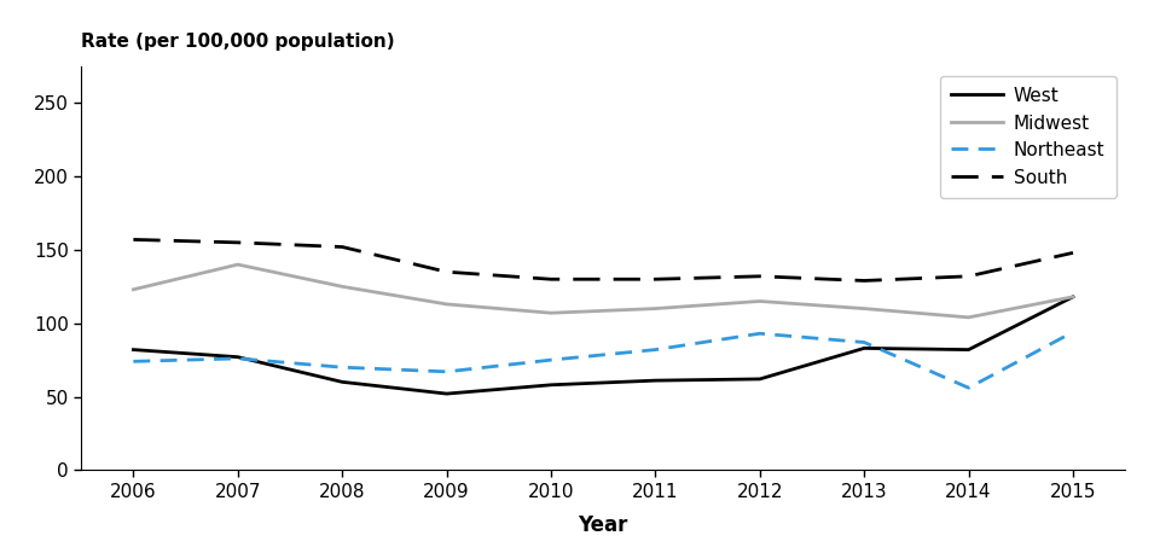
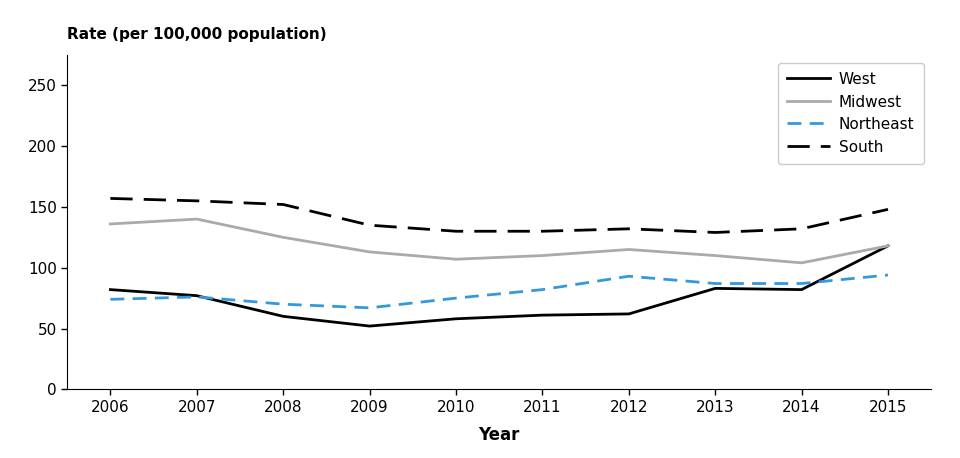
Midwest/2006: 123 -> 136
Northeast/2014: 56 -> 87
